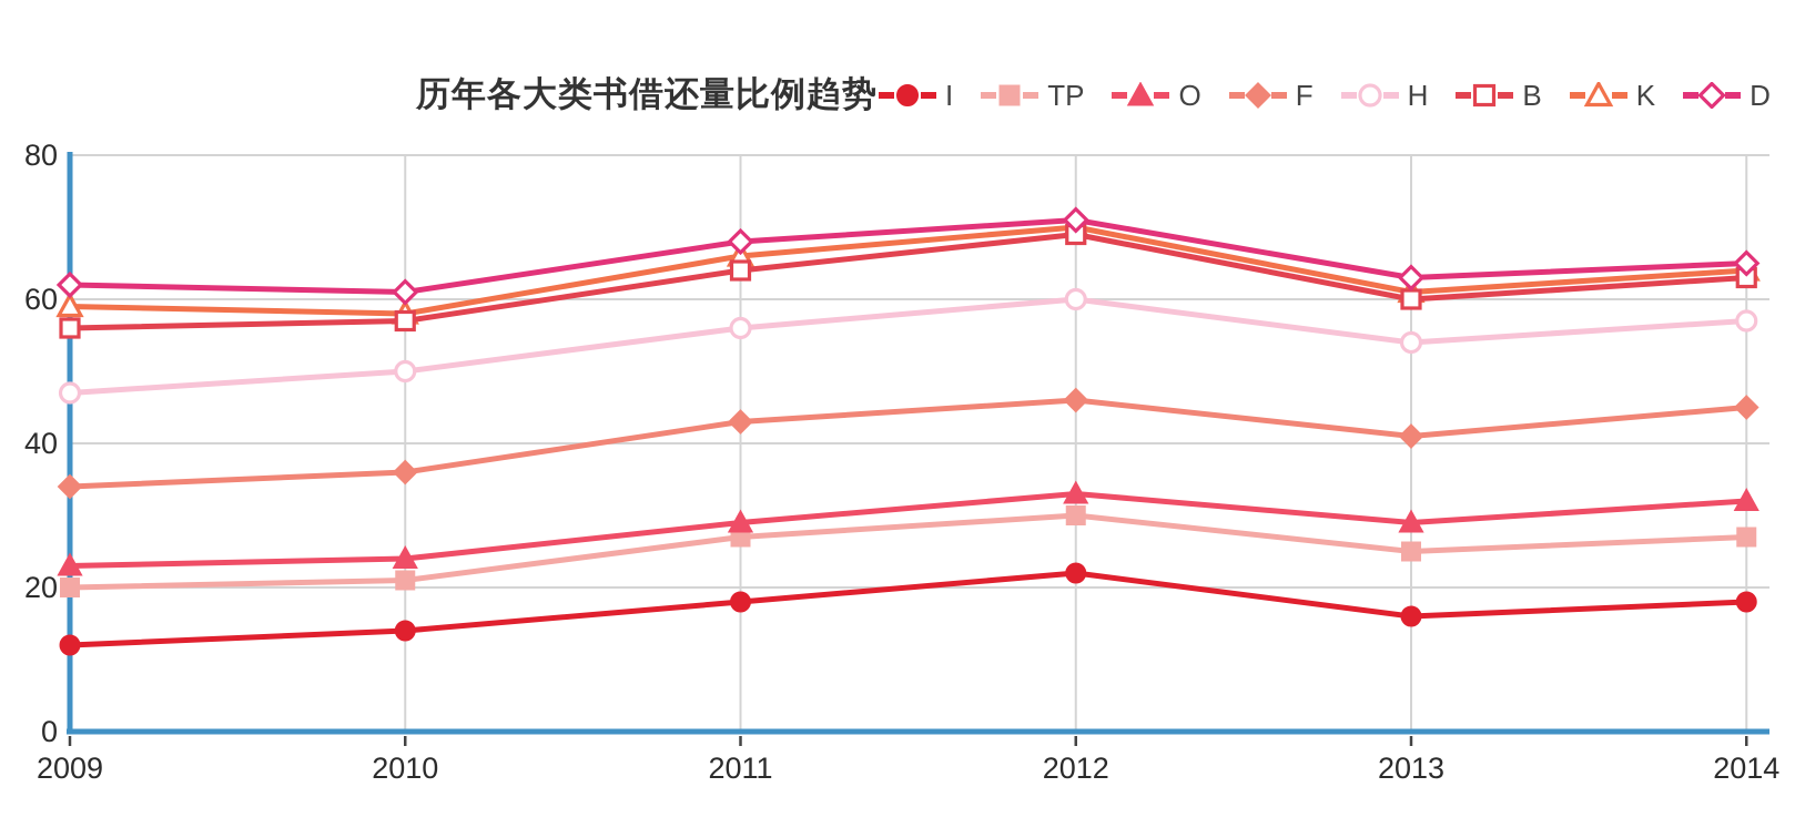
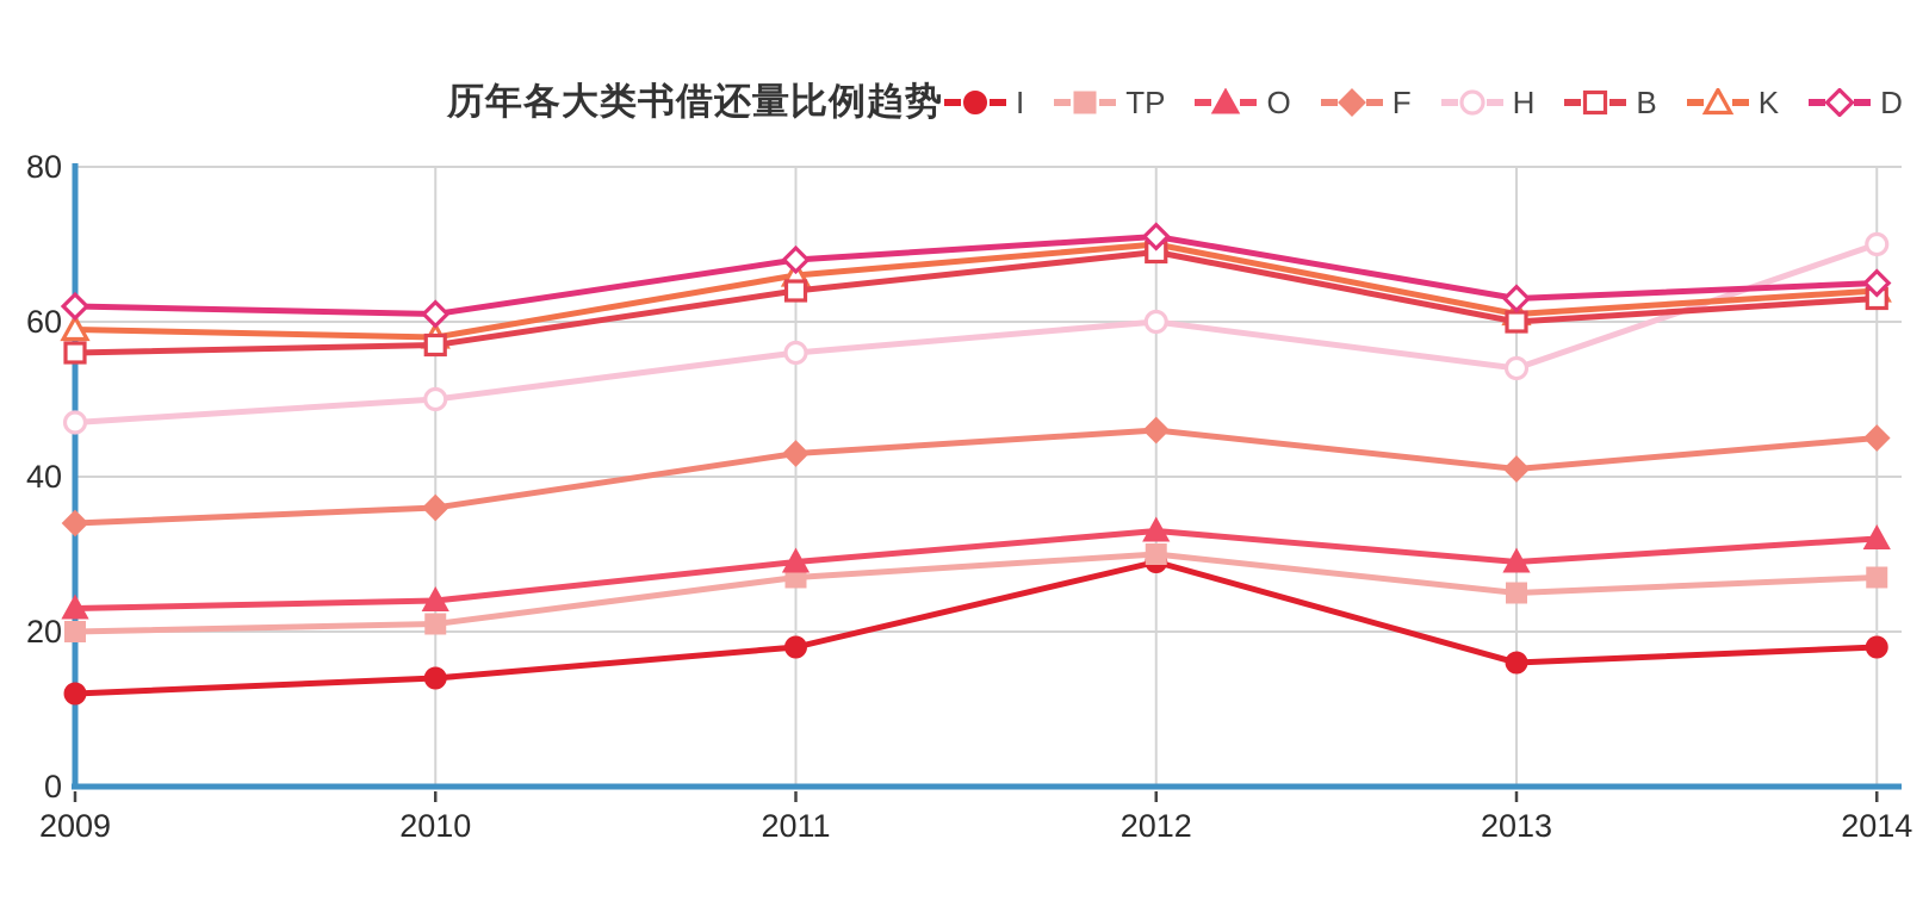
I/2012: 22 -> 29
H/2014: 57 -> 70
